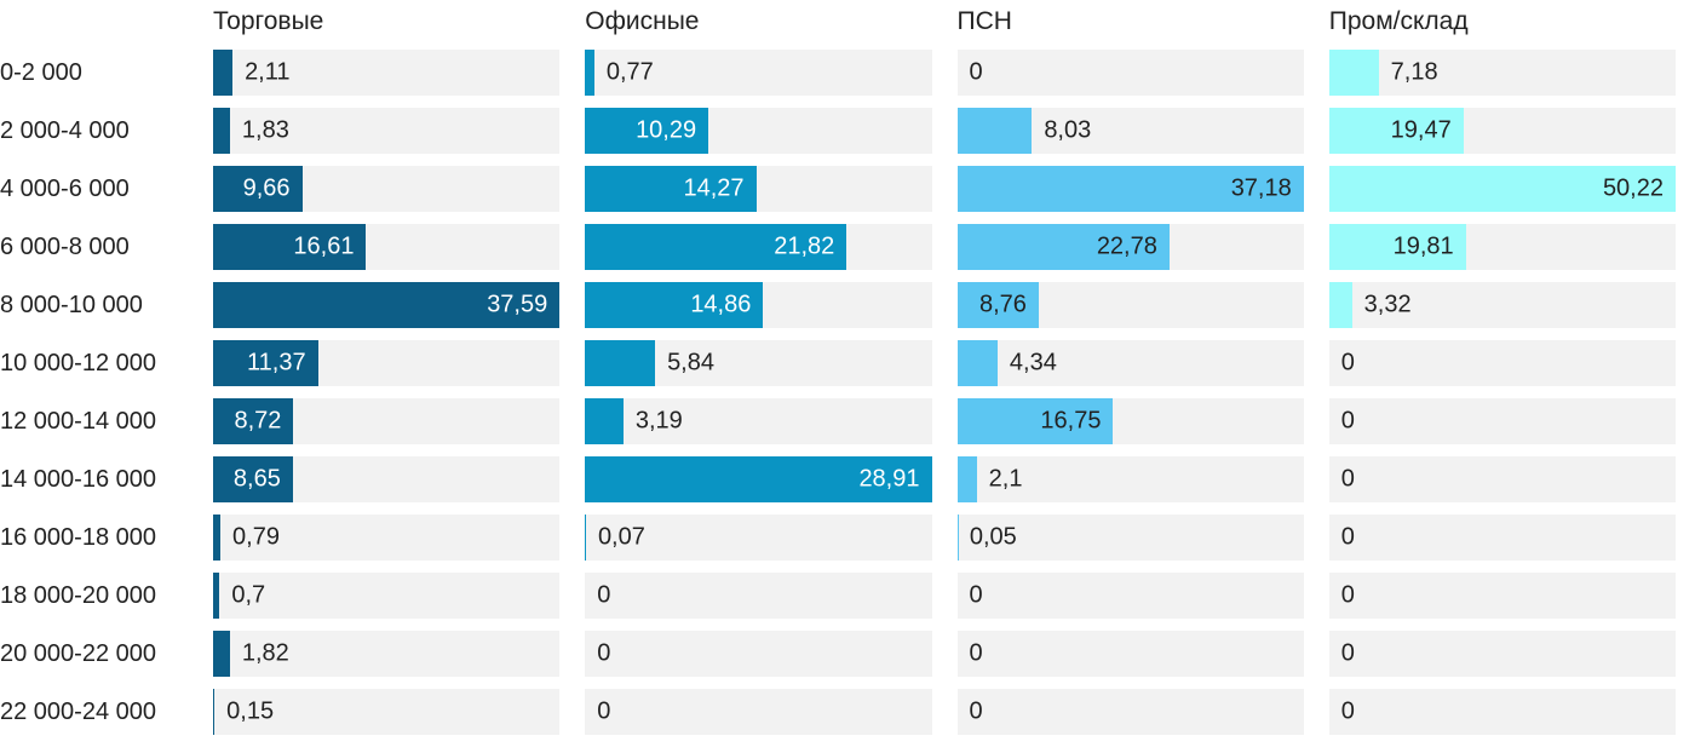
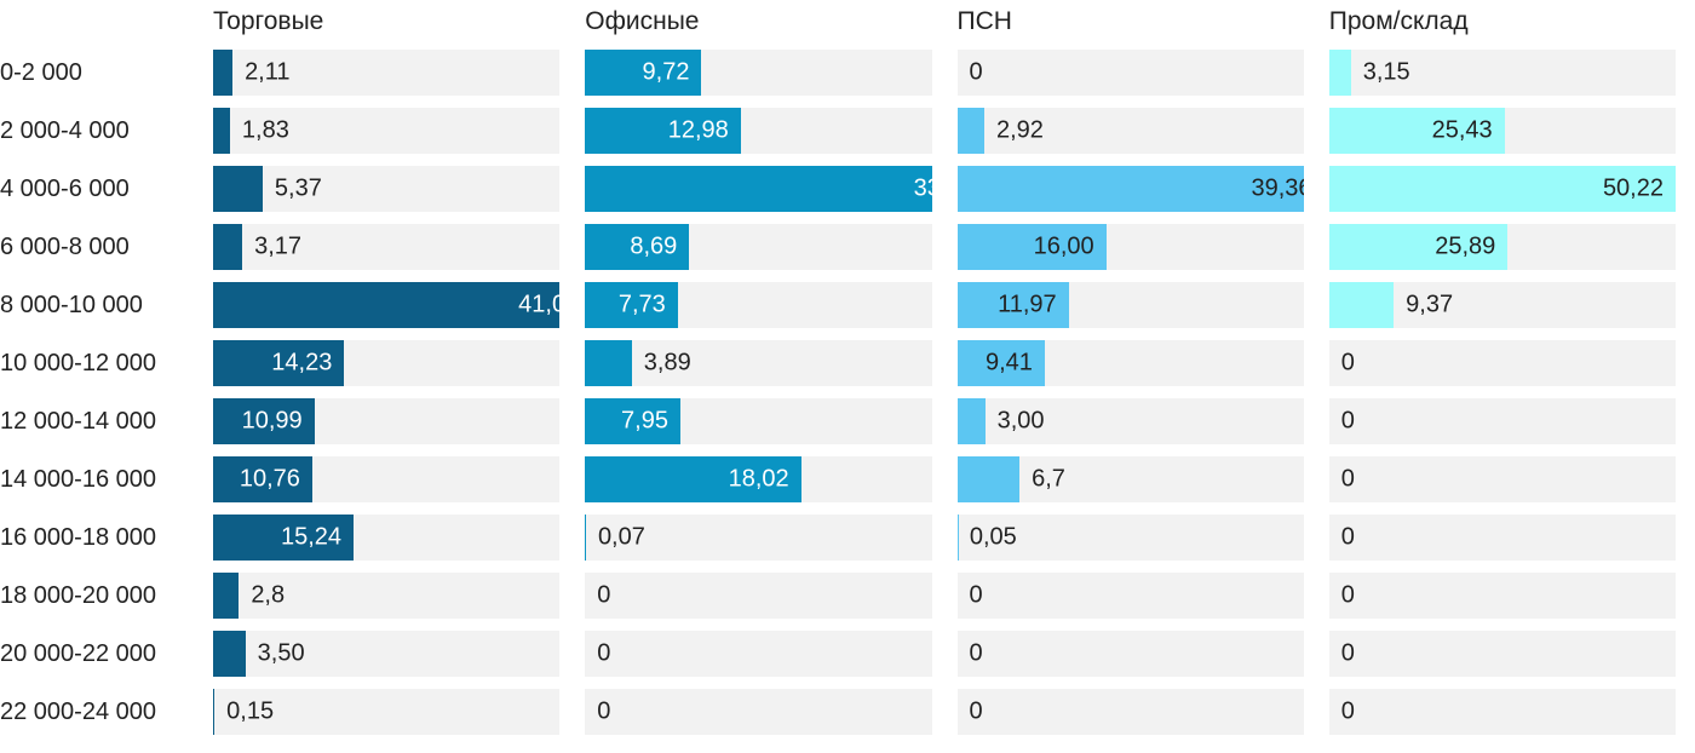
Офисные/0-2 000: 0,77 -> 9,72
Пром/склад/0-2 000: 7,18 -> 3,15
Офисные/2 000-4 000: 10,29 -> 12,98
ПСН/2 000-4 000: 8,03 -> 2,92
Пром/склад/2 000-4 000: 19,47 -> 25,43
Торговые/4 000-6 000: 9,66 -> 5,37
Офисные/4 000-6 000: 14,27 -> 33,48
ПСН/4 000-6 000: 37,18 -> 39,36
Торговые/6 000-8 000: 16,61 -> 3,17
Офисные/6 000-8 000: 21,82 -> 8,69
ПСН/6 000-8 000: 22,78 -> 16,00
Пром/склад/6 000-8 000: 19,81 -> 25,89
Торговые/8 000-10 000: 37,59 -> 41,00
Офисные/8 000-10 000: 14,86 -> 7,73
ПСН/8 000-10 000: 8,76 -> 11,97
Пром/склад/8 000-10 000: 3,32 -> 9,37
Торговые/10 000-12 000: 11,37 -> 14,23
Офисные/10 000-12 000: 5,84 -> 3,89
ПСН/10 000-12 000: 4,34 -> 9,41
Торговые/12 000-14 000: 8,72 -> 10,99
Офисные/12 000-14 000: 3,19 -> 7,95
ПСН/12 000-14 000: 16,75 -> 3,00
Торговые/14 000-16 000: 8,65 -> 10,76
Офисные/14 000-16 000: 28,91 -> 18,02
ПСН/14 000-16 000: 2,1 -> 6,7
Торговые/16 000-18 000: 0,79 -> 15,24
Торговые/18 000-20 000: 0,7 -> 2,8
Торговые/20 000-22 000: 1,82 -> 3,50
